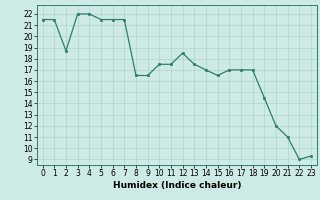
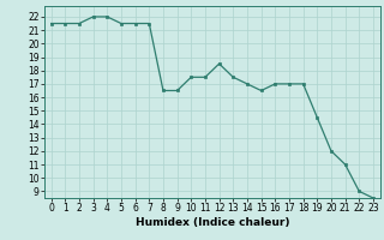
2: 18.7 -> 21.5
23: 9.3 -> 8.5
